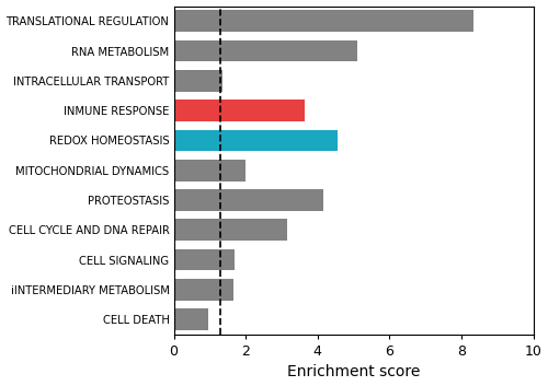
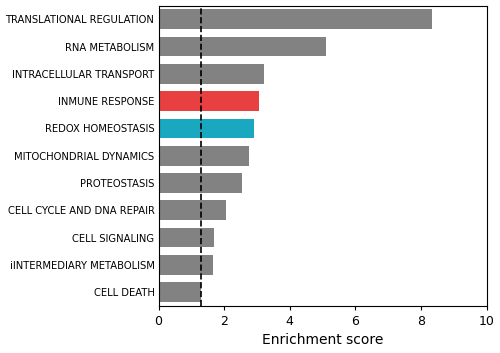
INTRACELLULAR TRANSPORT: 1.35 -> 3.20
INMUNE RESPONSE: 3.65 -> 3.05
REDOX HOMEOSTASIS: 4.55 -> 2.90
MITOCHONDRIAL DYNAMICS: 2.00 -> 2.75
PROTEOSTASIS: 4.15 -> 2.55
CELL CYCLE AND DNA REPAIR: 3.15 -> 2.05
CELL DEATH: 0.95 -> 1.30
